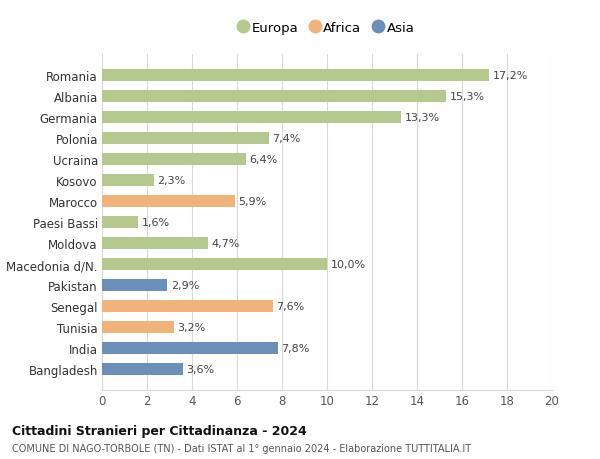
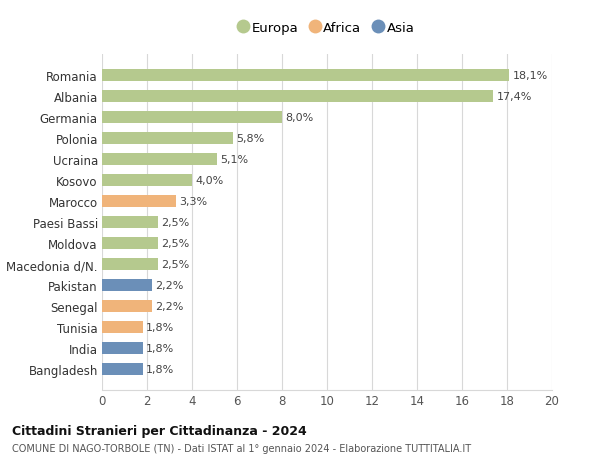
Romania: 17,2% -> 18,1%
Albania: 15,3% -> 17,4%
Germania: 13,3% -> 8,0%
Polonia: 7,4% -> 5,8%
Ucraina: 6,4% -> 5,1%
Kosovo: 2,3% -> 4,0%
Marocco: 5,9% -> 3,3%
Paesi Bassi: 1,6% -> 2,5%
Moldova: 4,7% -> 2,5%
Macedonia d/N.: 10,0% -> 2,5%
Pakistan: 2,9% -> 2,2%
Senegal: 7,6% -> 2,2%
Tunisia: 3,2% -> 1,8%
India: 7,8% -> 1,8%
Bangladesh: 3,6% -> 1,8%
